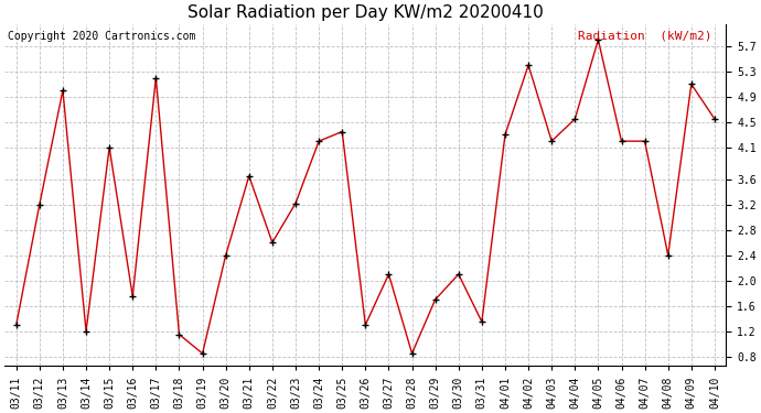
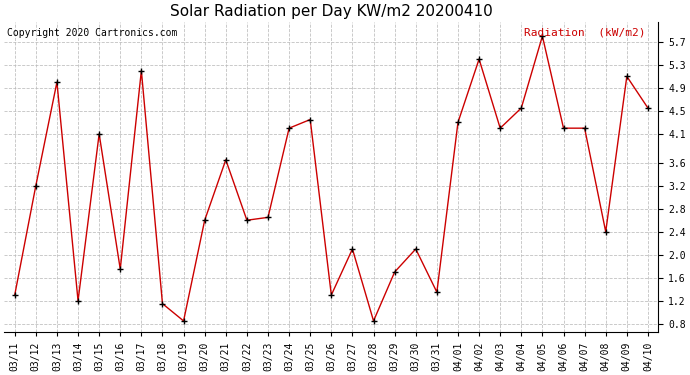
03/20: 2.40 -> 2.60
03/23: 3.22 -> 2.65
